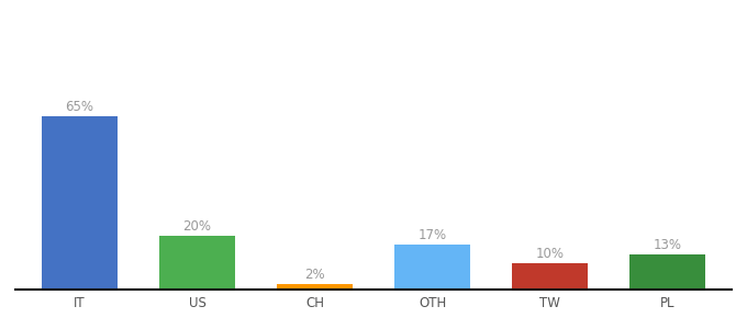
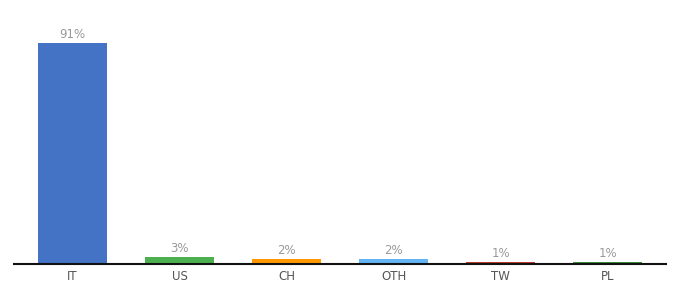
IT: 65% -> 91%
US: 20% -> 3%
OTH: 17% -> 2%
TW: 10% -> 1%
PL: 13% -> 1%
